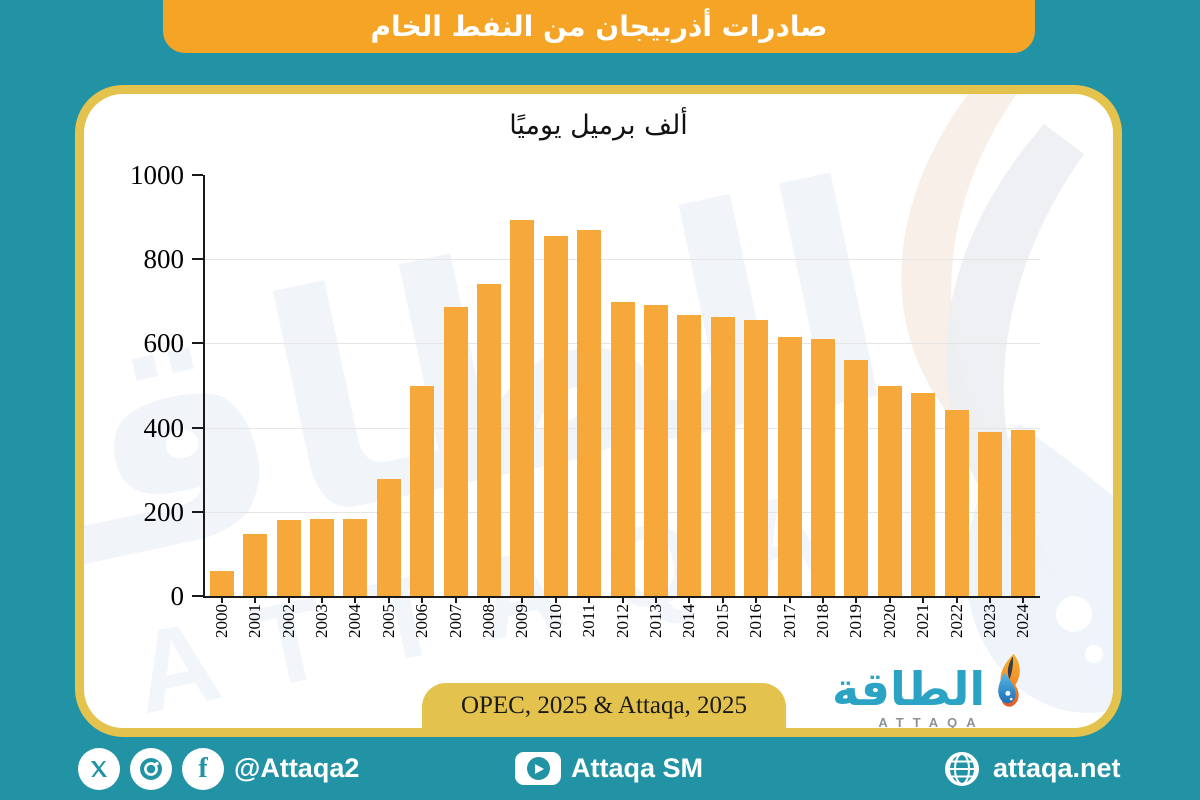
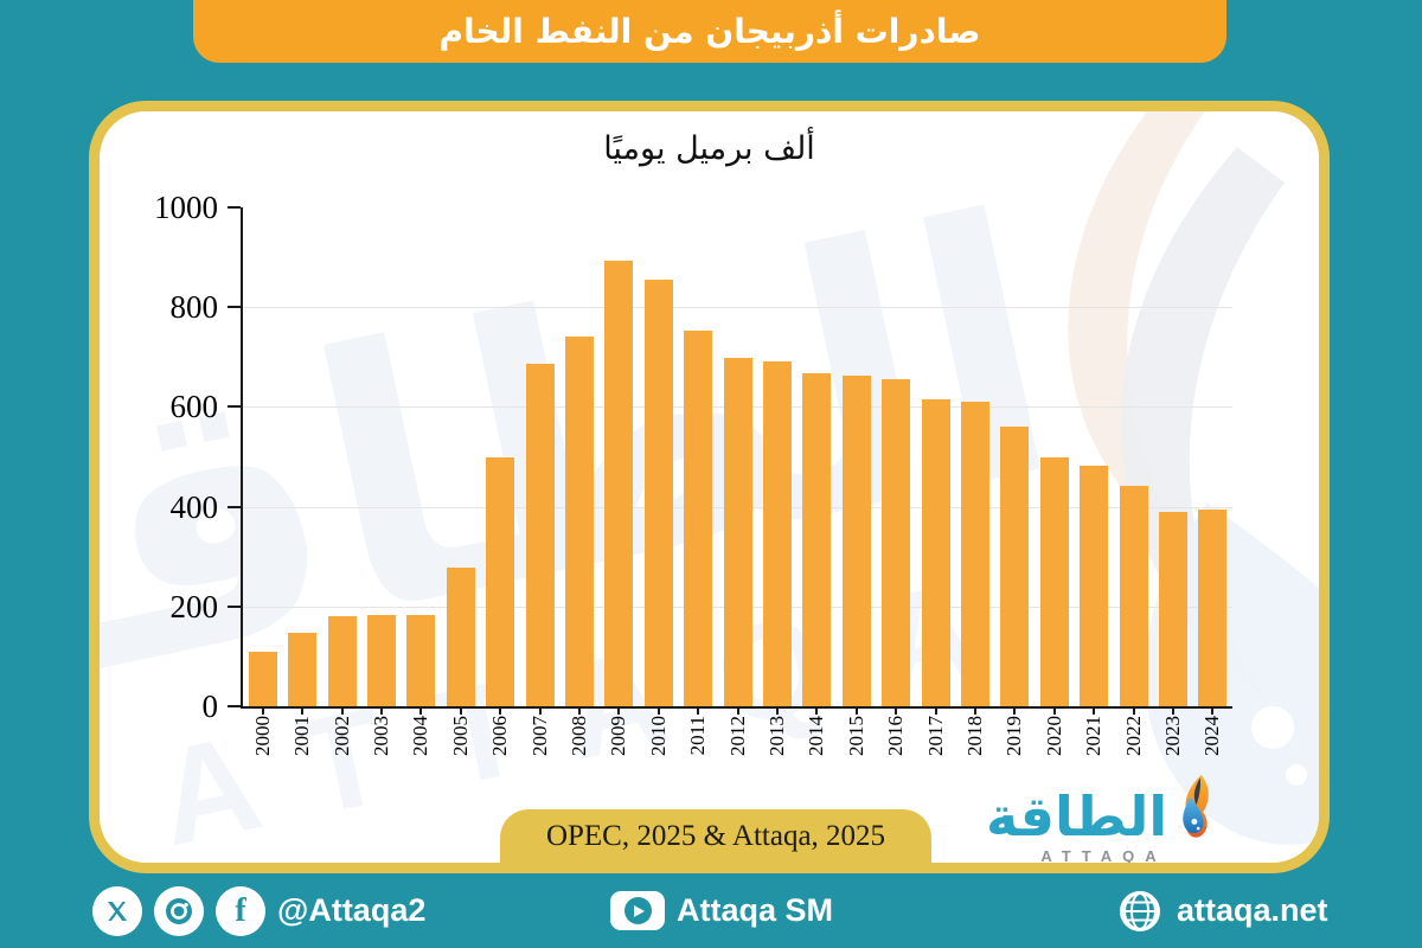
2000: 60 -> 110
2011: 870 -> 750
